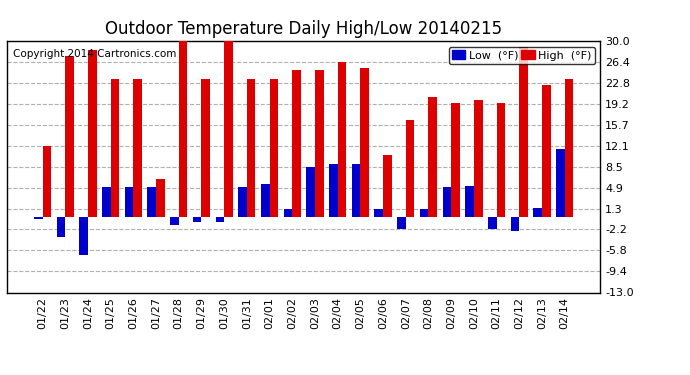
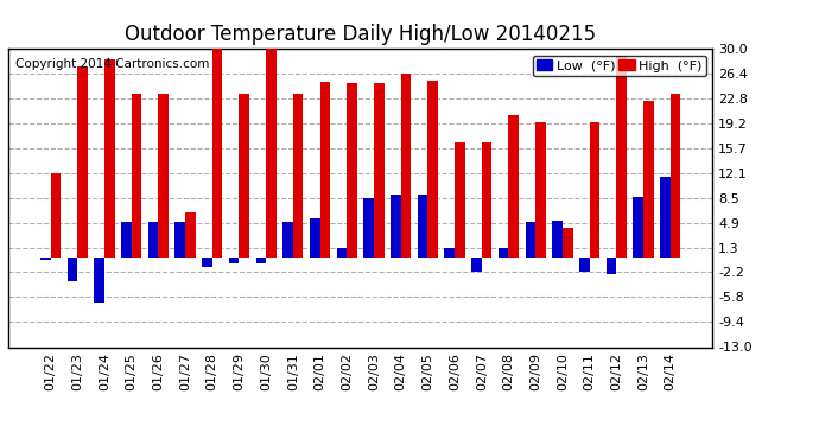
High (°F)/02/01: 23.5 -> 25.2
High (°F)/02/06: 10.5 -> 16.6
High (°F)/02/10: 20.0 -> 4.2
Low (°F)/02/13: 1.5 -> 8.6
